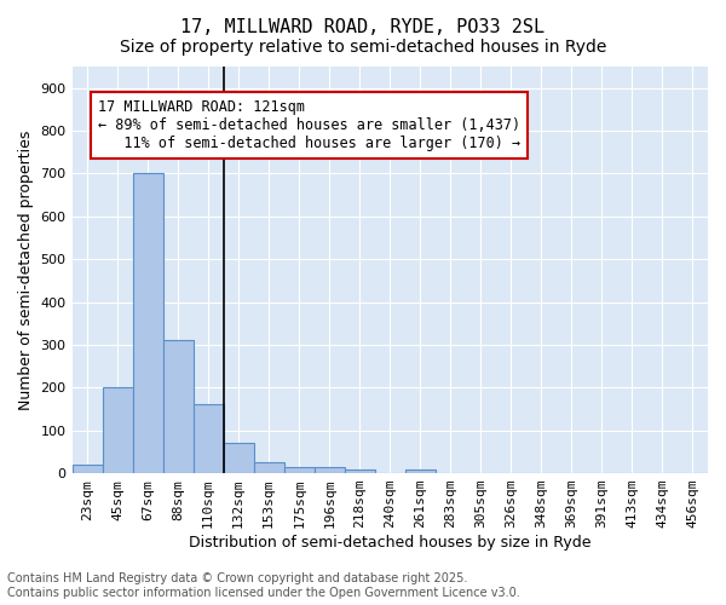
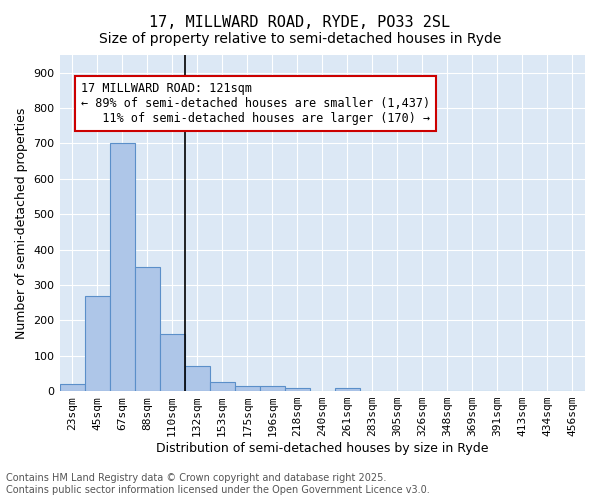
45sqm: 200 -> 270
88sqm: 310 -> 350
